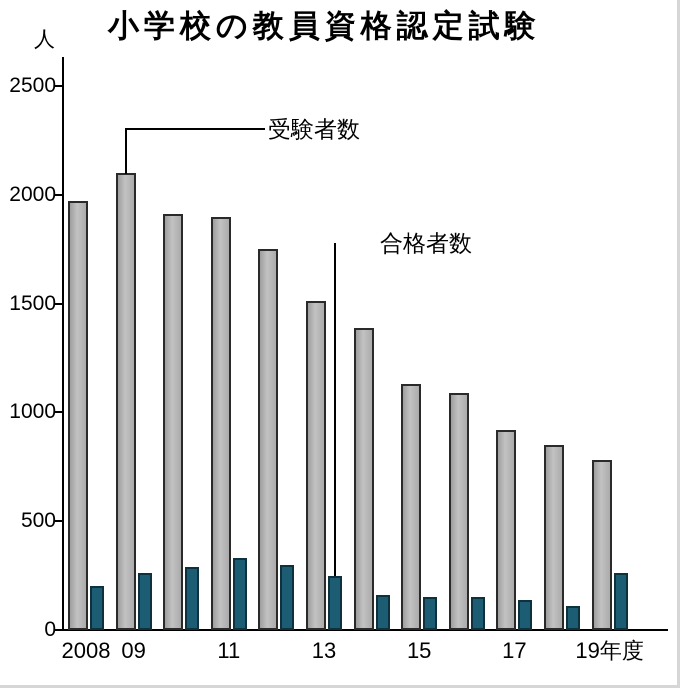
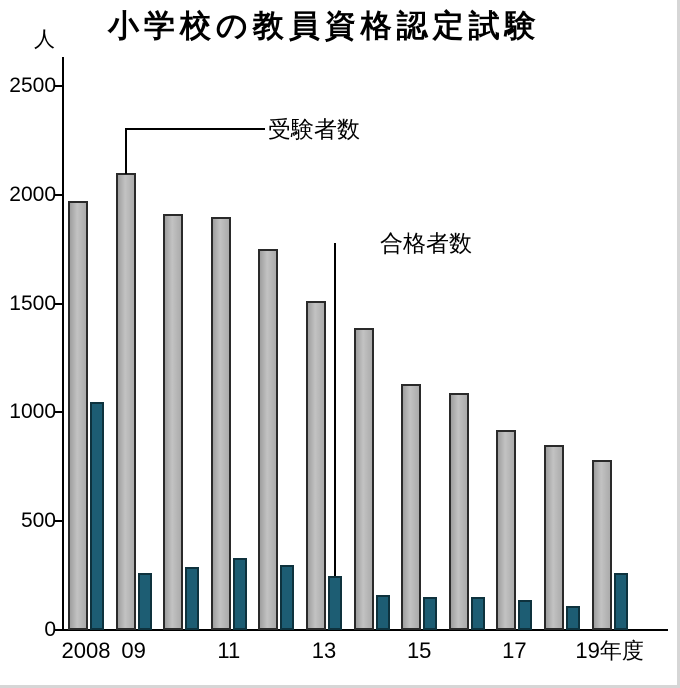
合格者数/2008: 200 -> 1050
